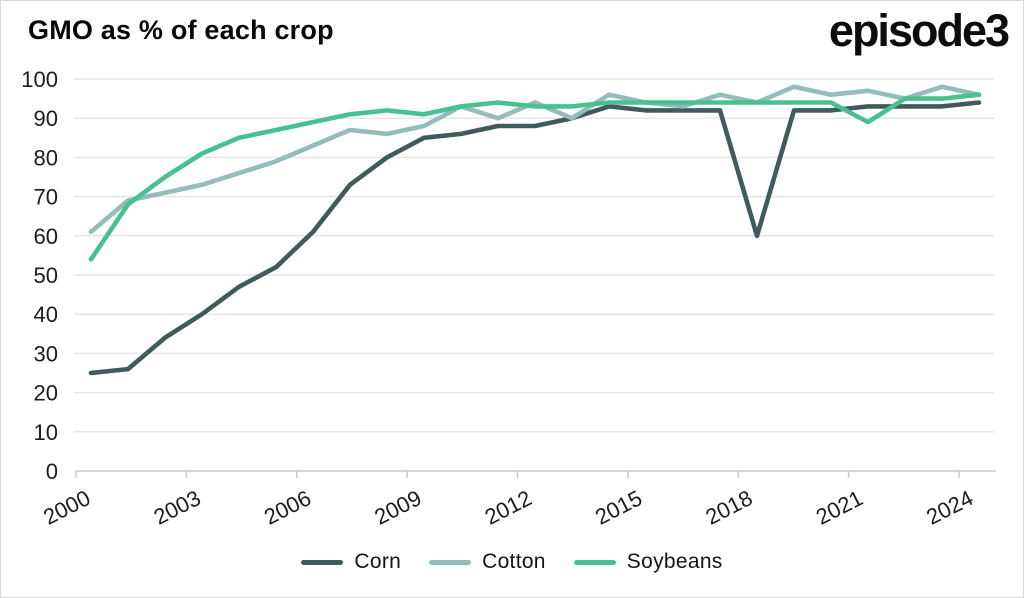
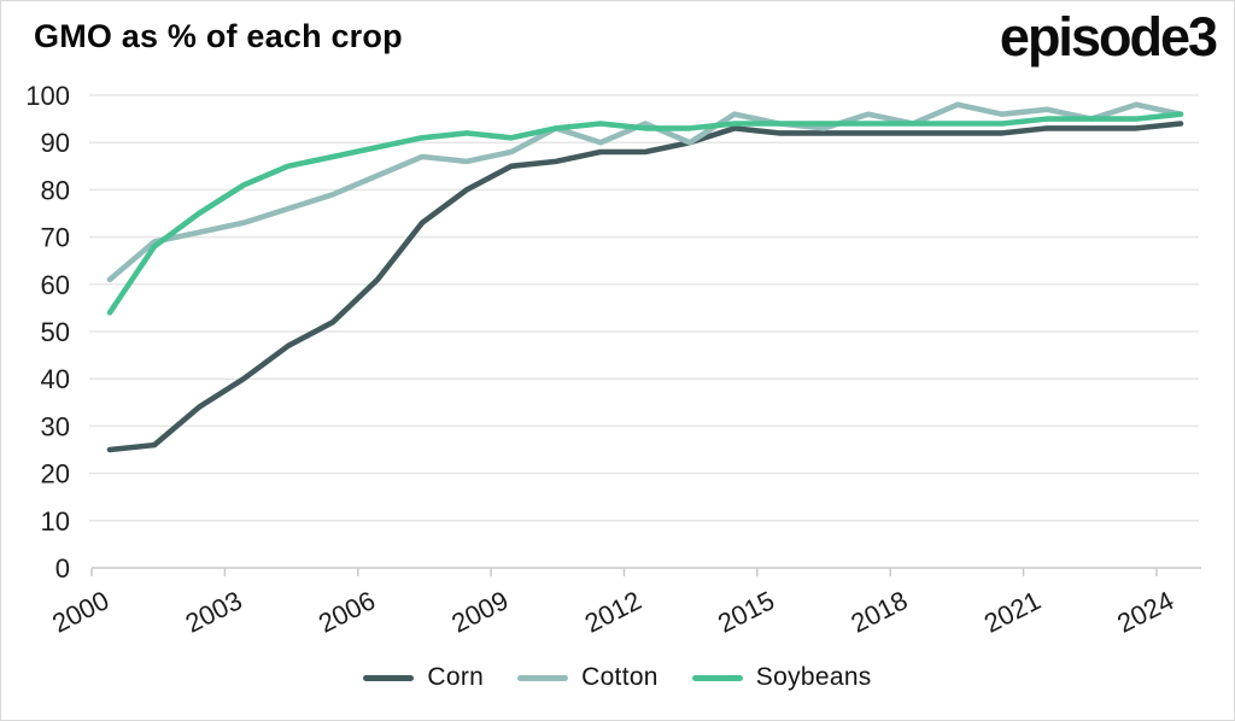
Corn/2018: 60 -> 92
Soybeans/2021: 89 -> 95
